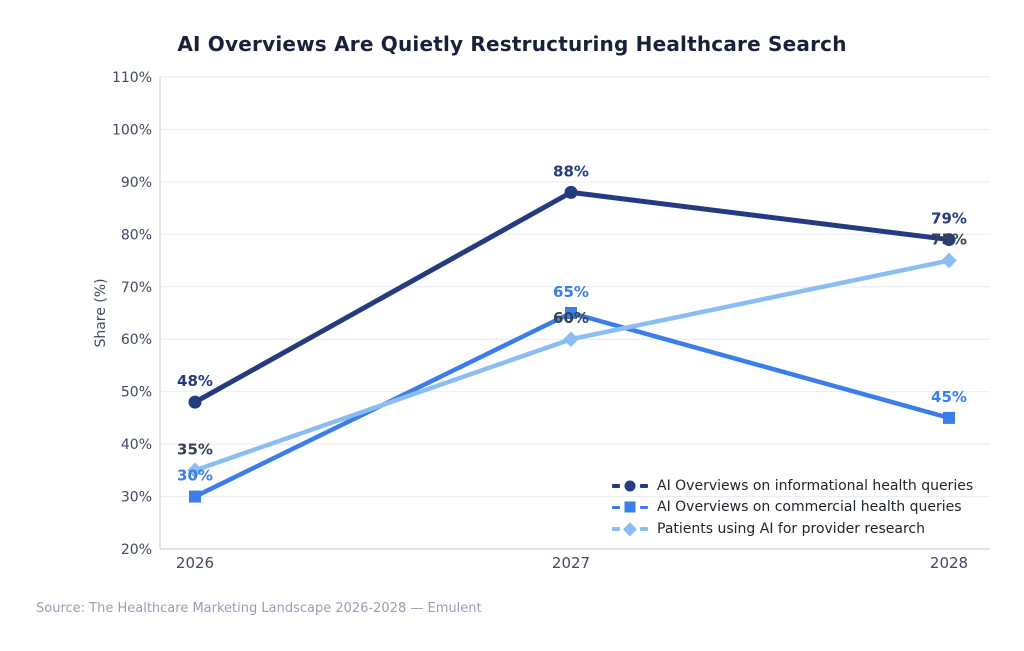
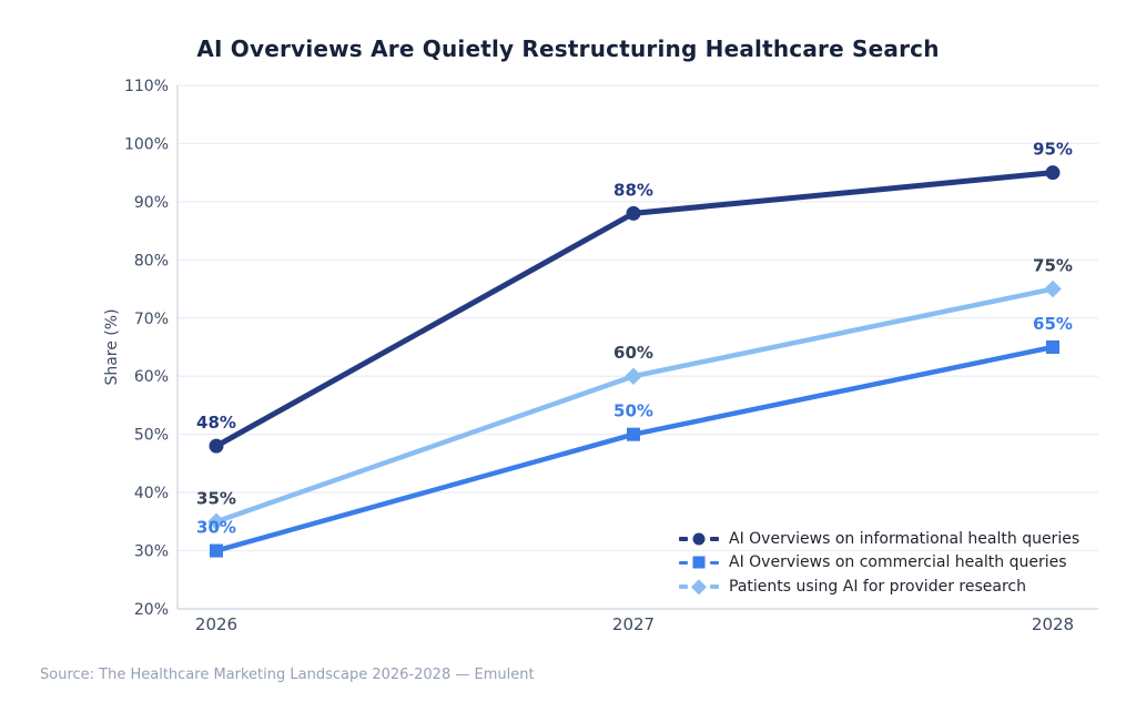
AI Overviews on commercial health queries/2027: 65% -> 50%
AI Overviews on informational health queries/2028: 79% -> 95%
AI Overviews on commercial health queries/2028: 45% -> 65%
